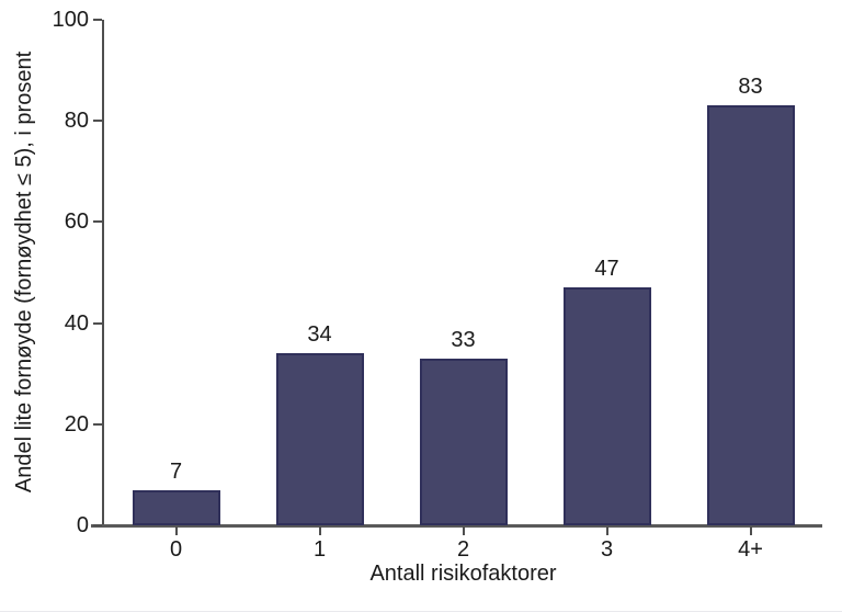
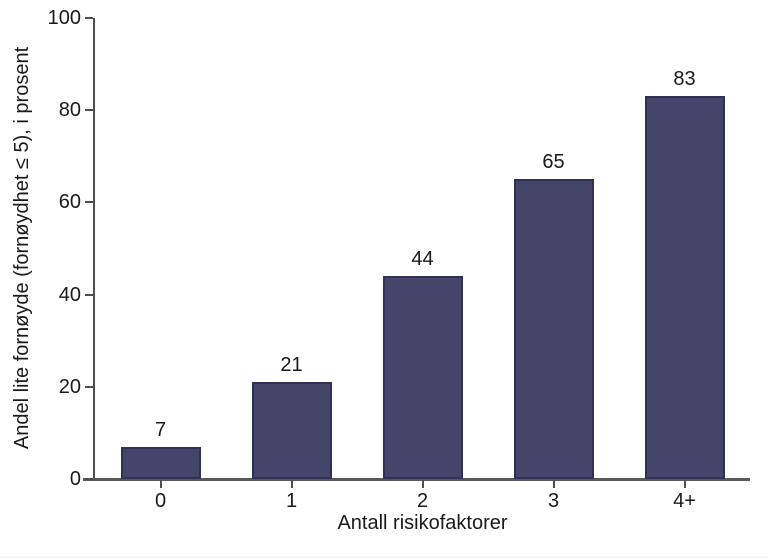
1: 34 -> 21
2: 33 -> 44
3: 47 -> 65
